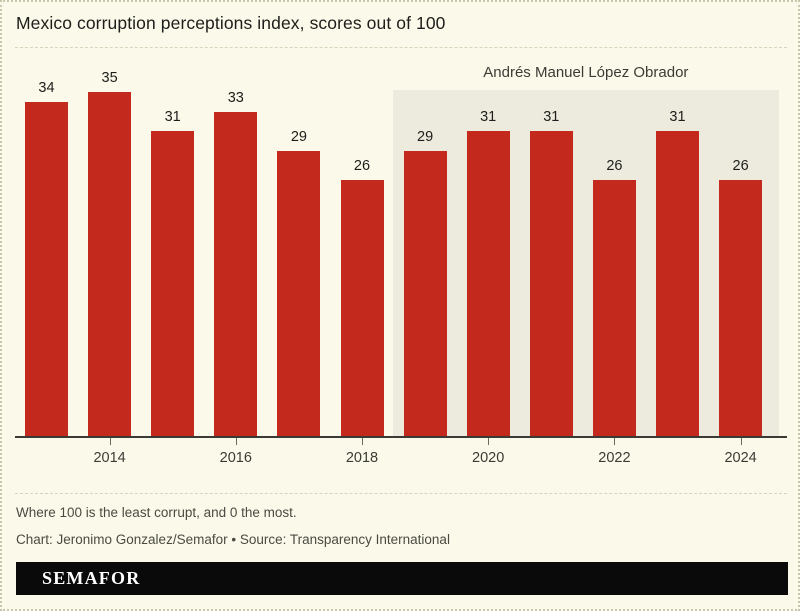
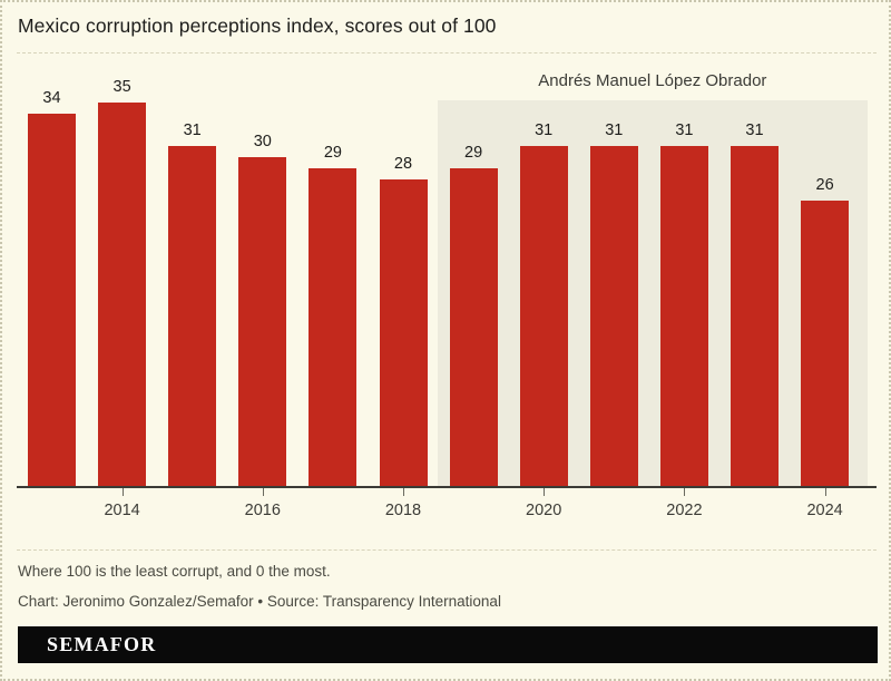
2016: 33 -> 30
2018: 26 -> 28
2022: 26 -> 31
